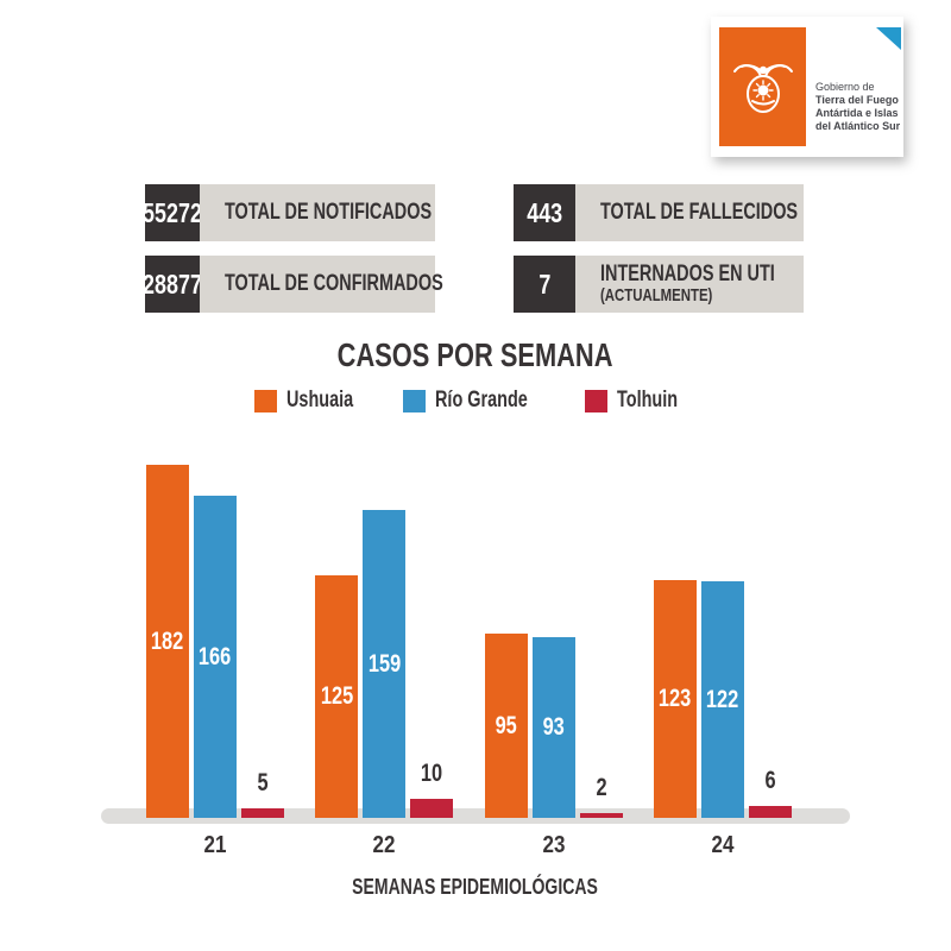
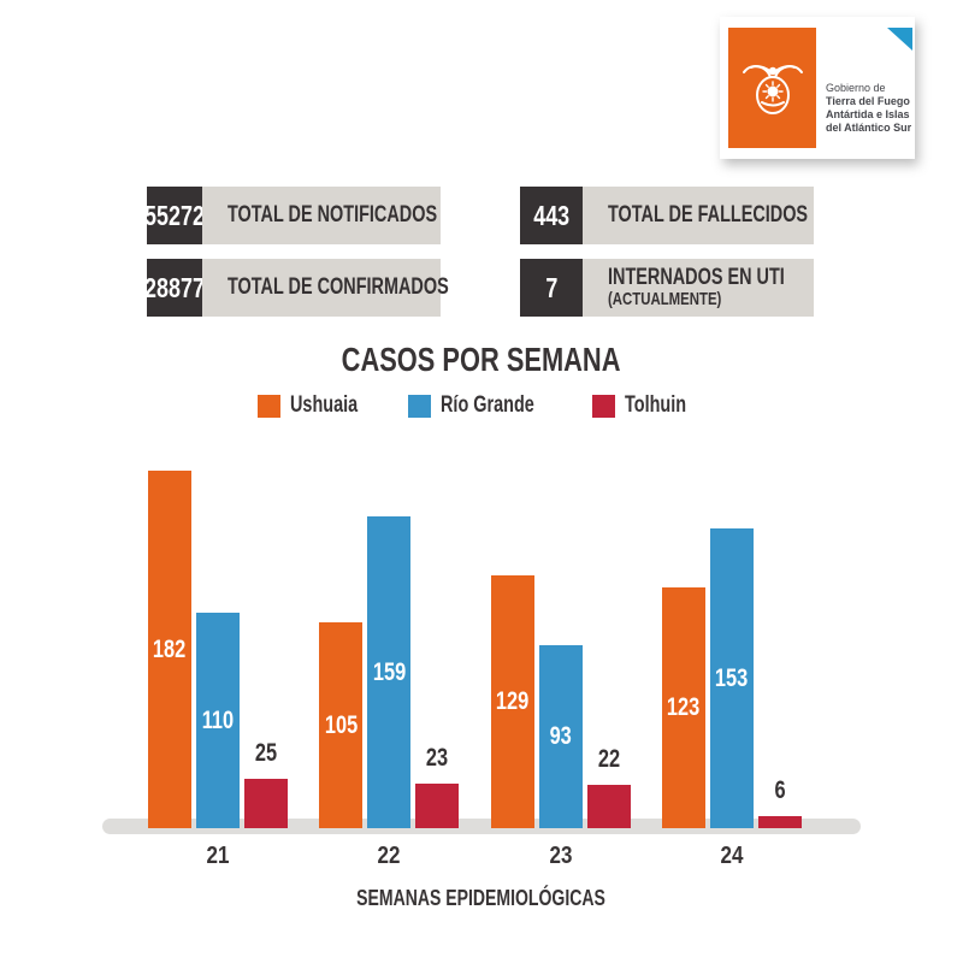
Río Grande/21: 166 -> 110
Tolhuin/21: 5 -> 25
Ushuaia/22: 125 -> 105
Tolhuin/22: 10 -> 23
Ushuaia/23: 95 -> 129
Tolhuin/23: 2 -> 22
Río Grande/24: 122 -> 153
